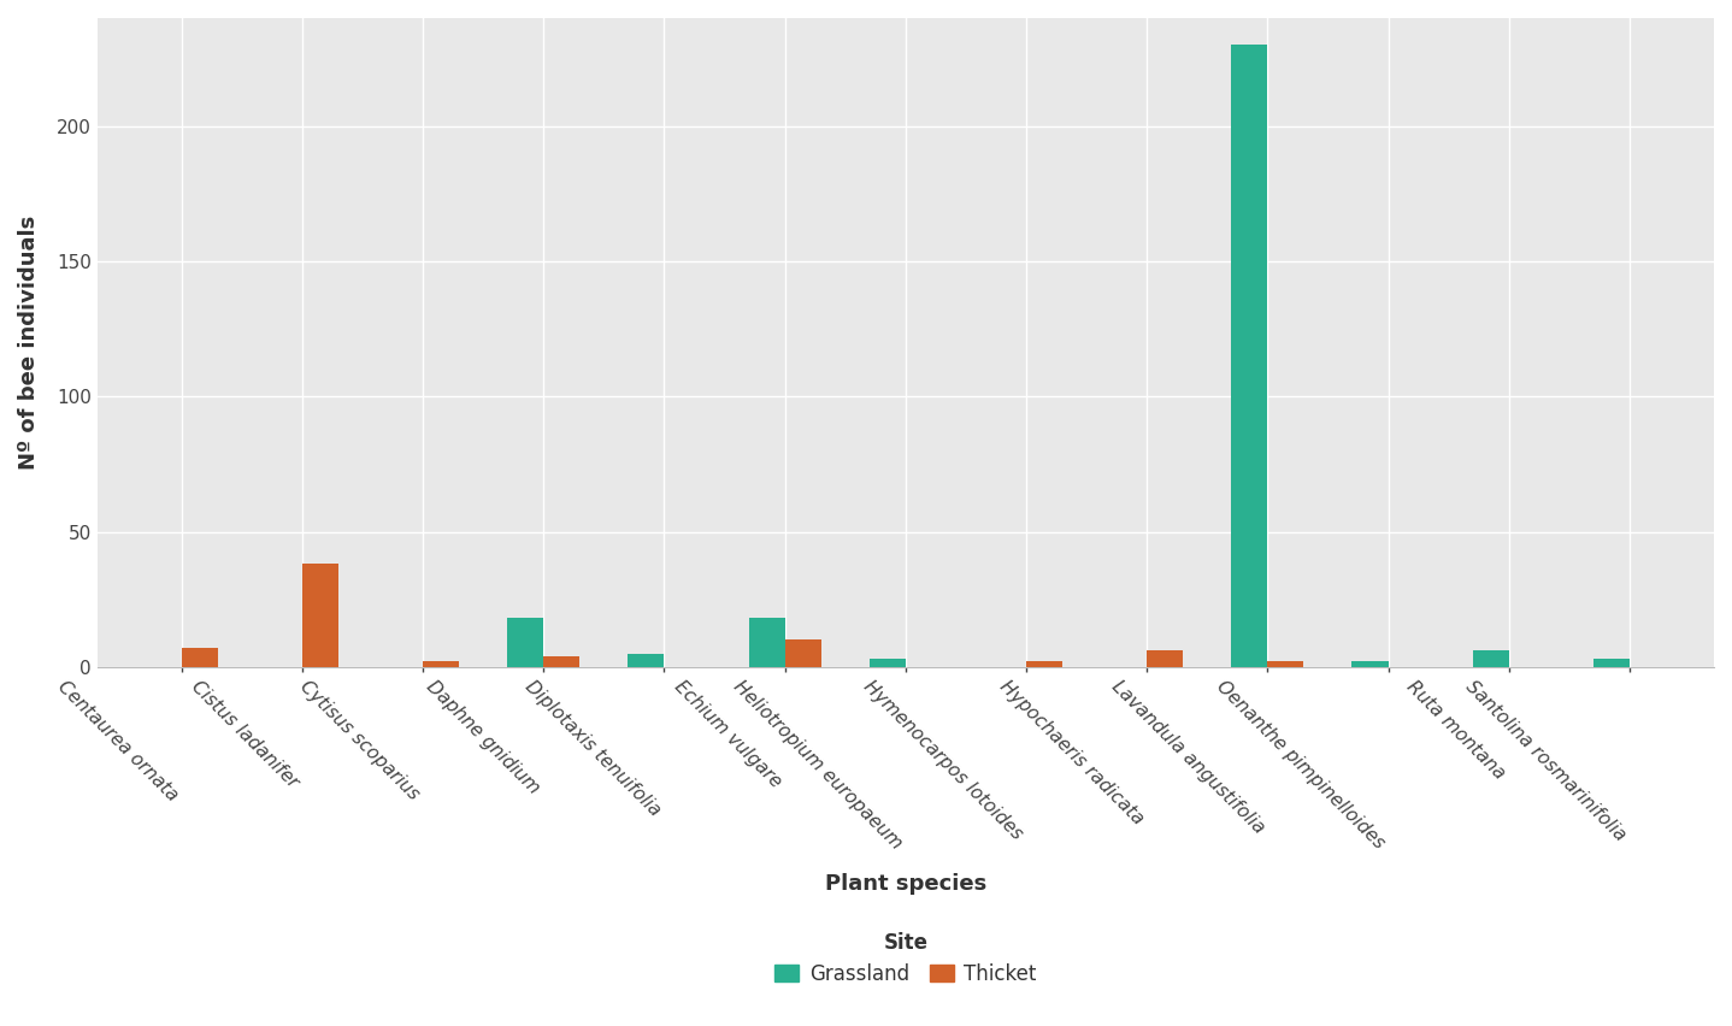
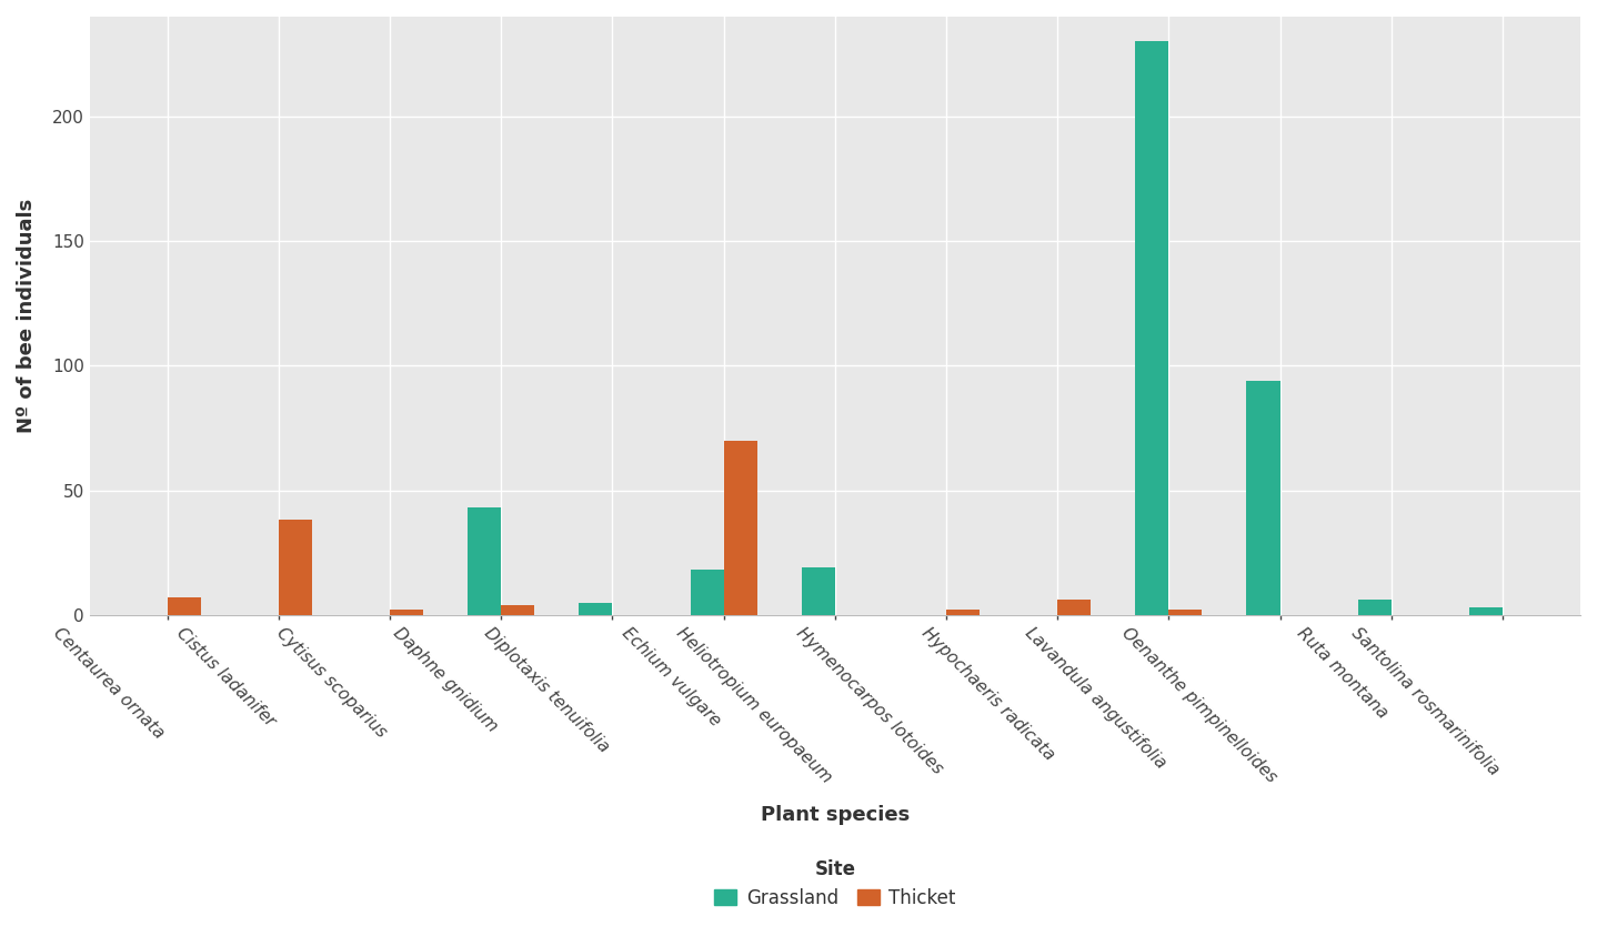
Grassland/Daphne gnidium: 18 -> 43
Thicket/Echium vulgare: 10 -> 70
Grassland/Heliotropium europaeum: 3 -> 19
Grassland/Oenanthe pimpinelloides: 2 -> 94
